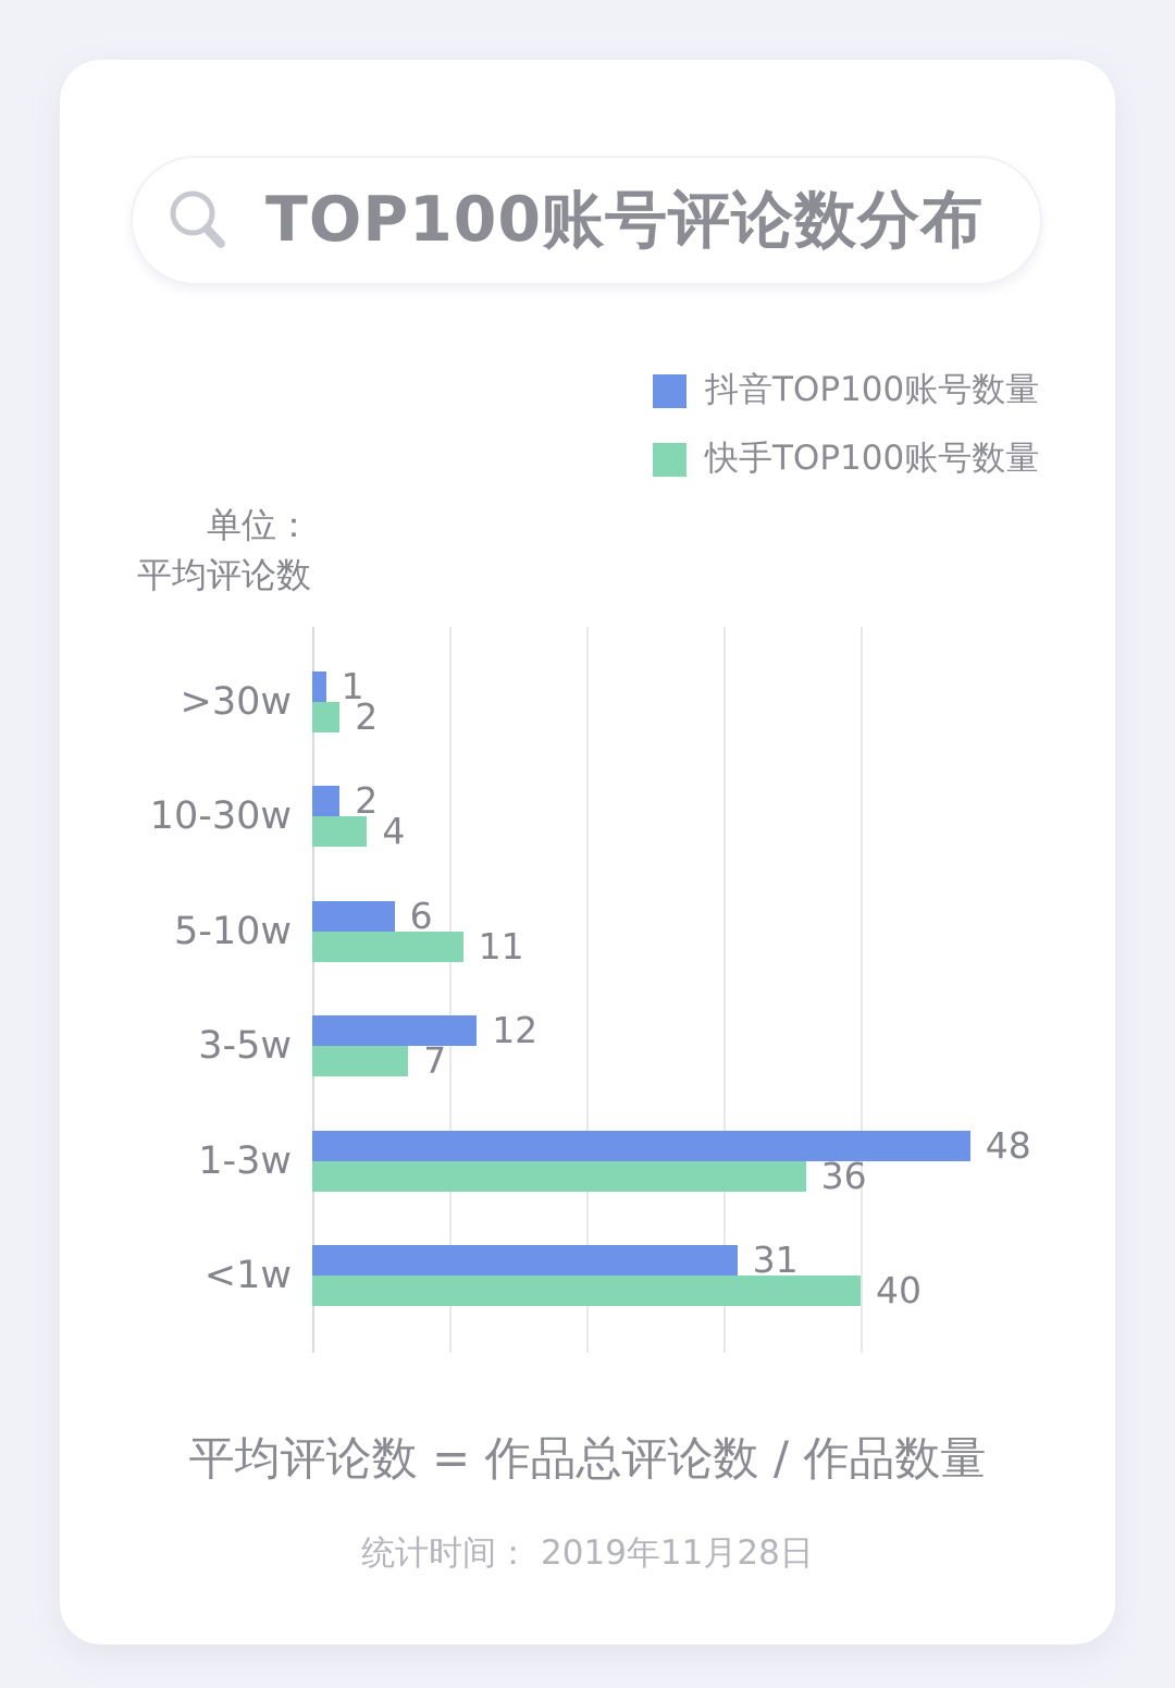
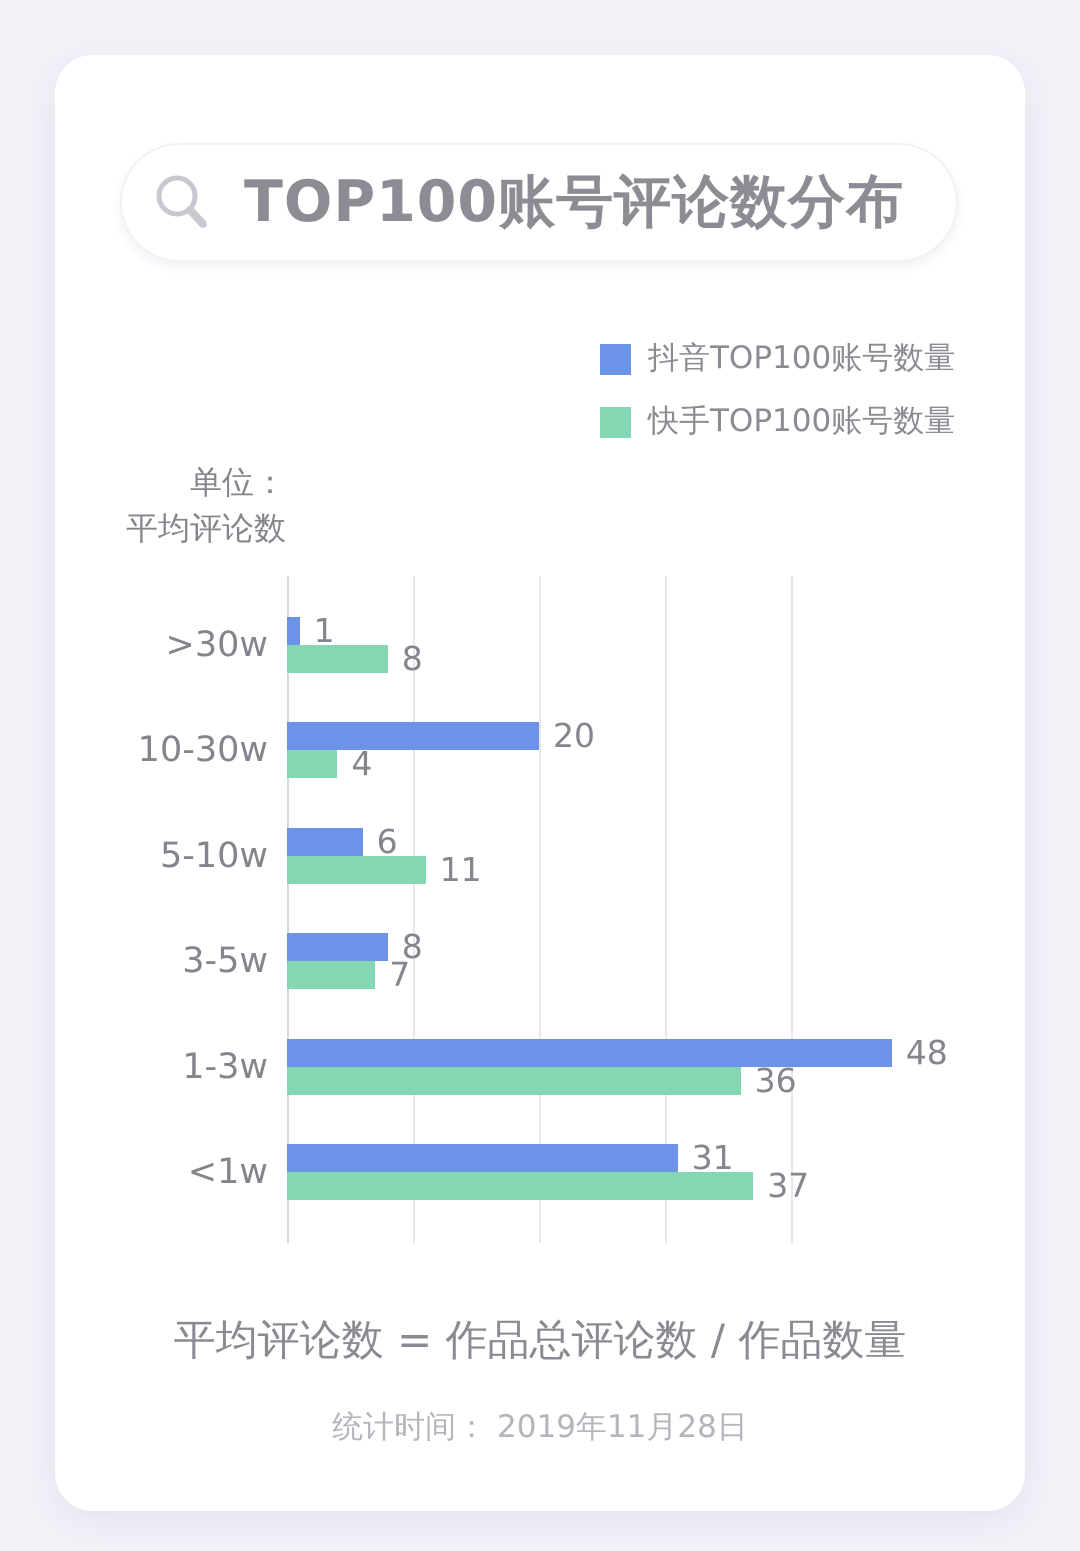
快手TOP100账号数量/>30w: 2 -> 8
抖音TOP100账号数量/10-30w: 2 -> 20
抖音TOP100账号数量/3-5w: 12 -> 8
快手TOP100账号数量/<1w: 40 -> 37
